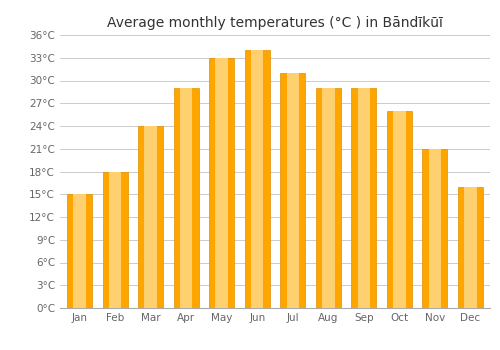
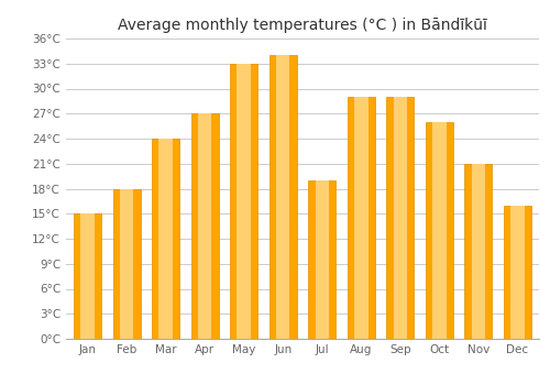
Apr: 29°C -> 27°C
Jul: 31°C -> 19°C
